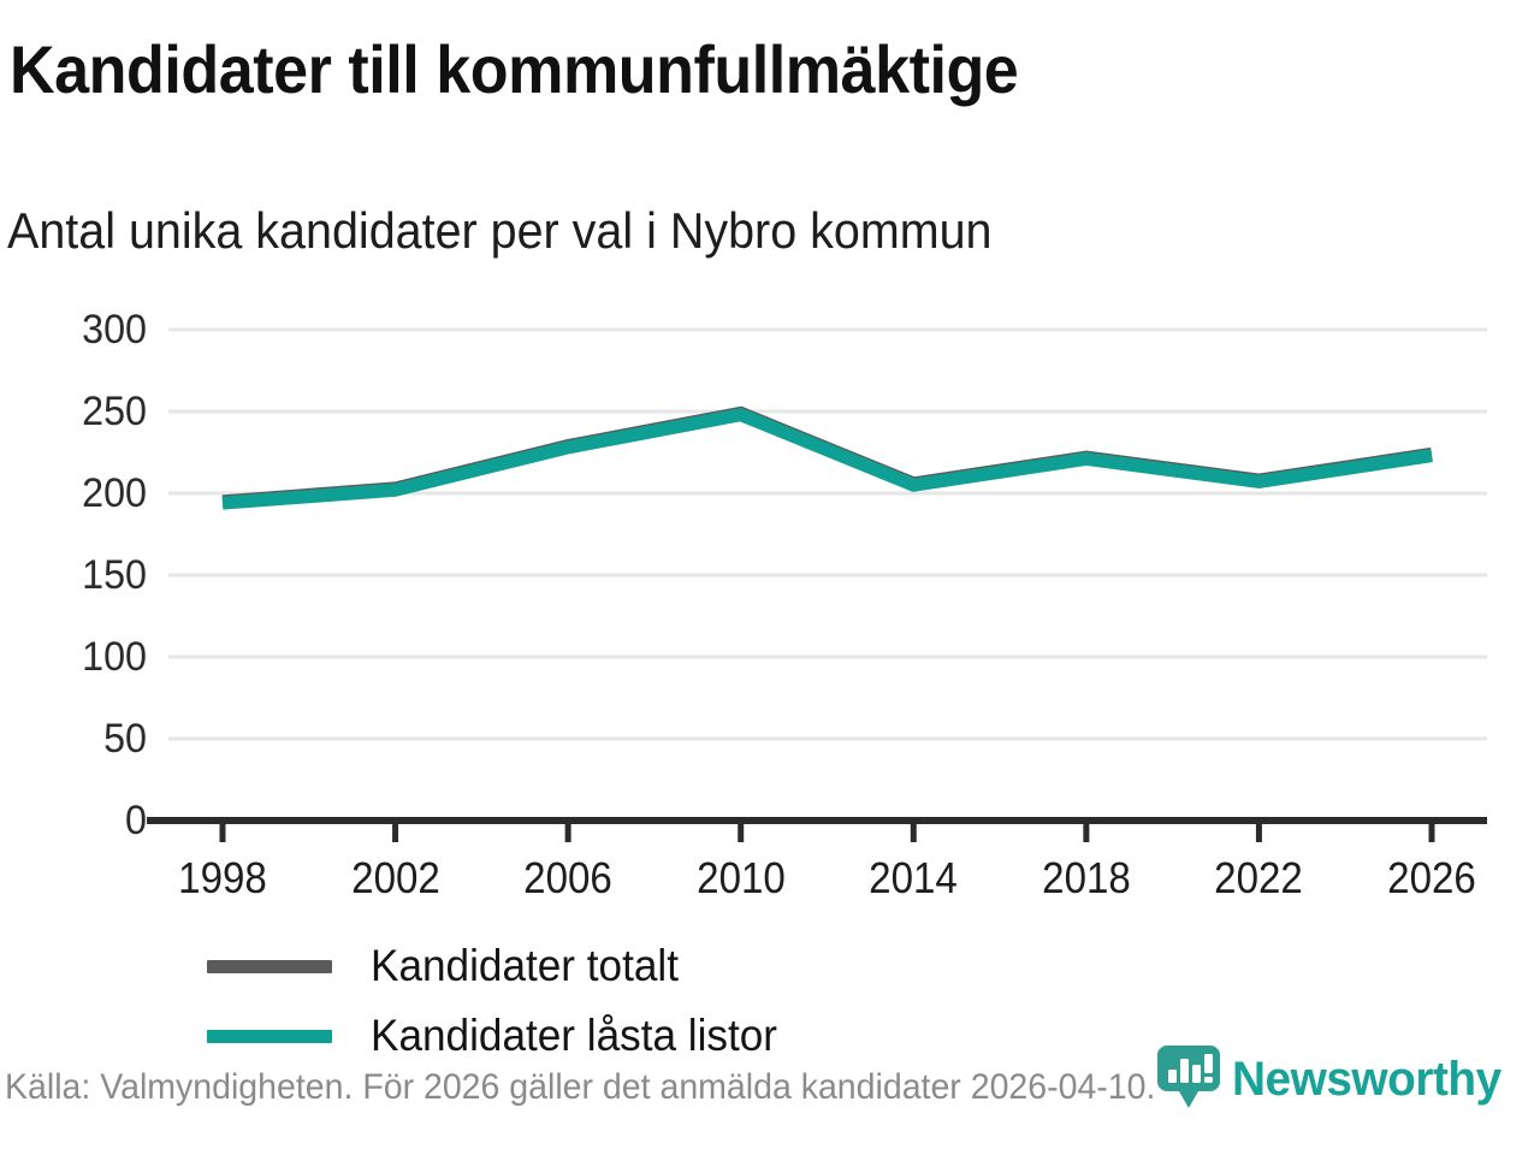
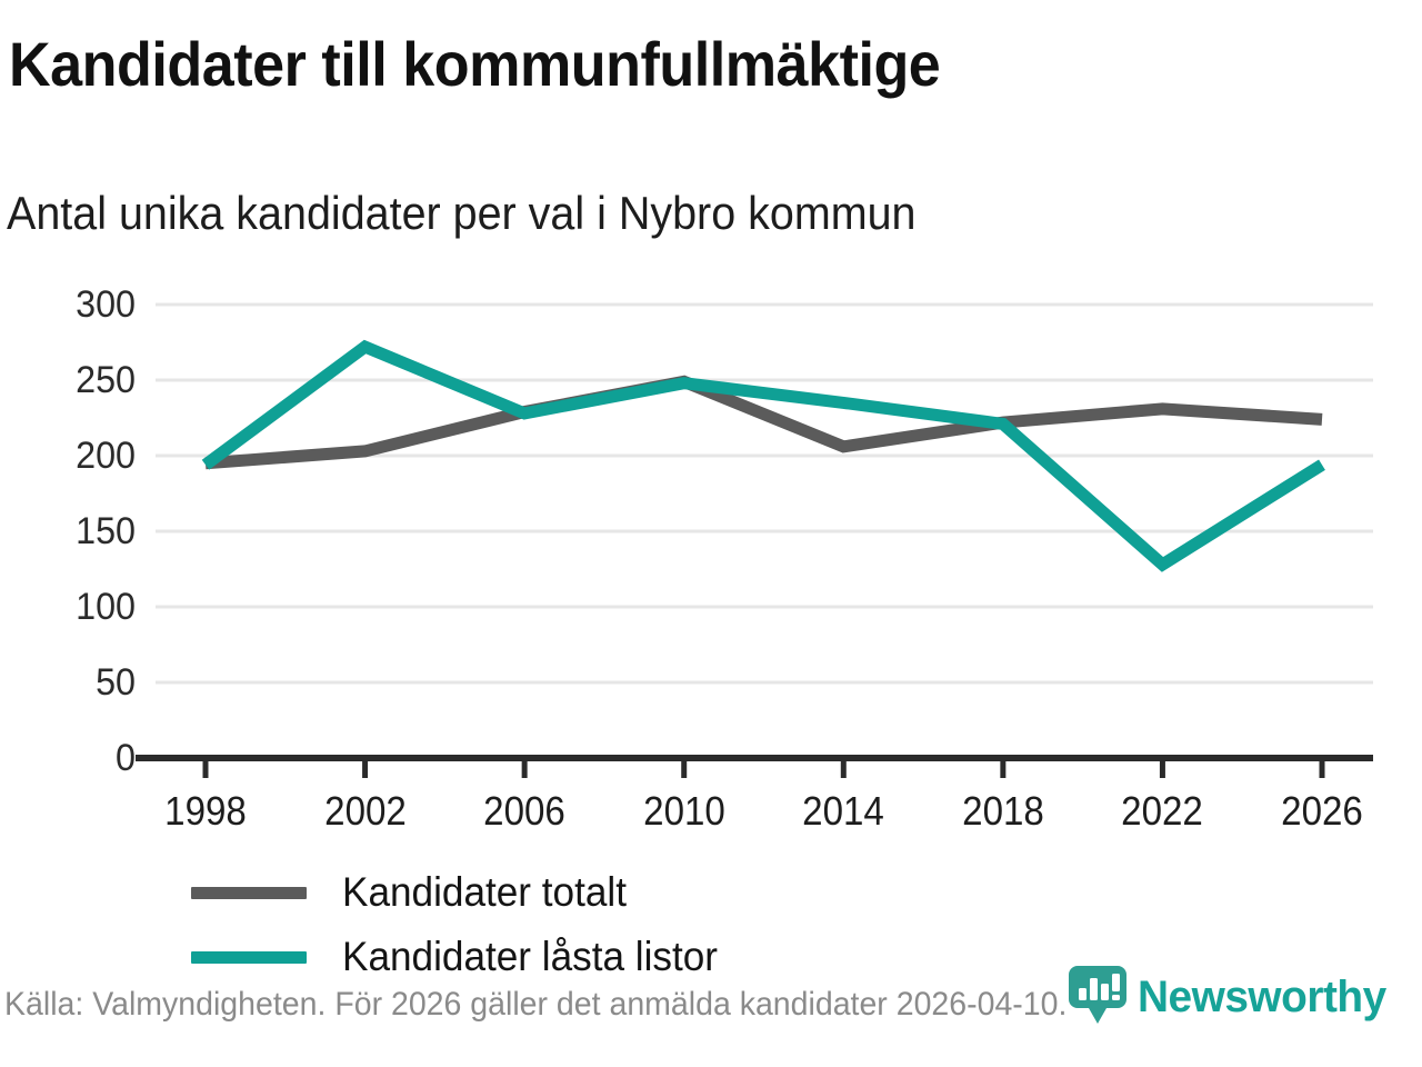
Kandidater låsta listor/2002: 202 -> 272
Kandidater låsta listor/2014: 205 -> 235
Kandidater totalt/2022: 208 -> 231
Kandidater låsta listor/2022: 207 -> 128
Kandidater låsta listor/2026: 223 -> 194
